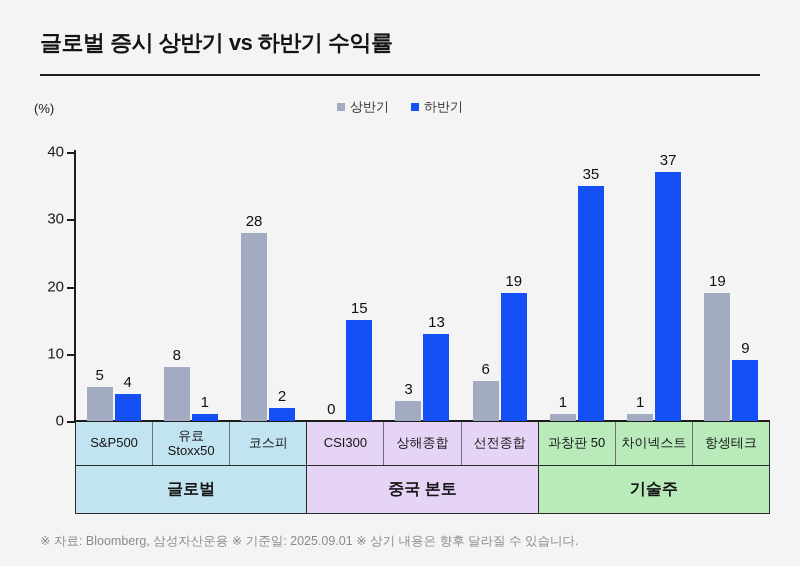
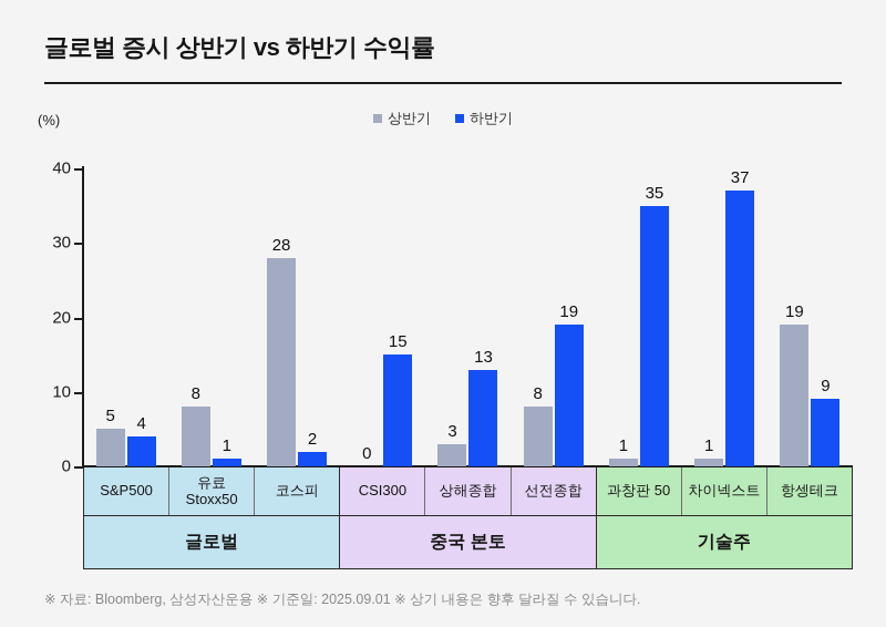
상반기/선전종합: 6 -> 8
